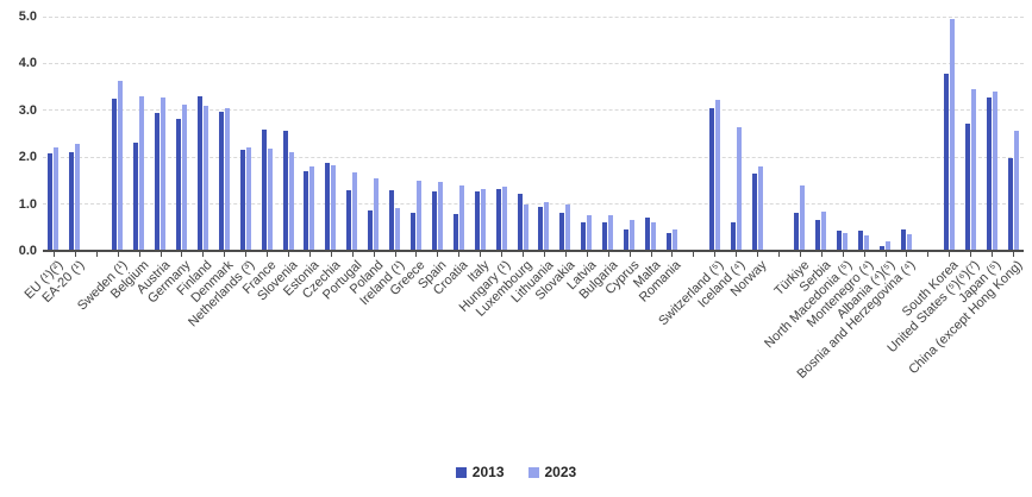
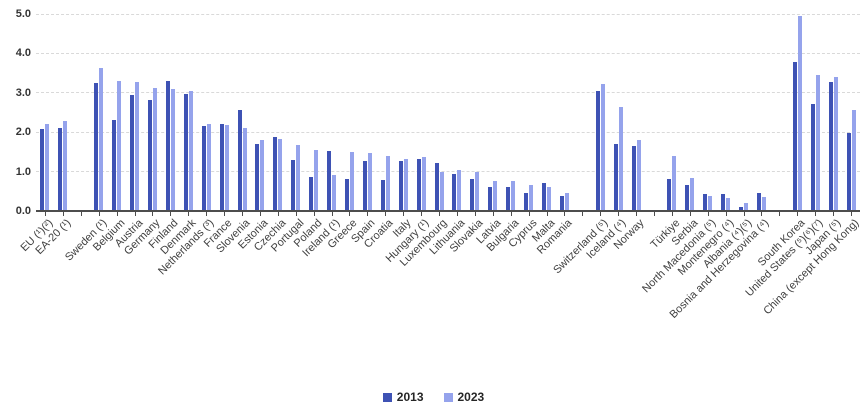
2013/France: 2.6 -> 2.2
2013/Ireland (¹): 1.3 -> 1.5
2013/Iceland (⁴): 0.6 -> 1.7
